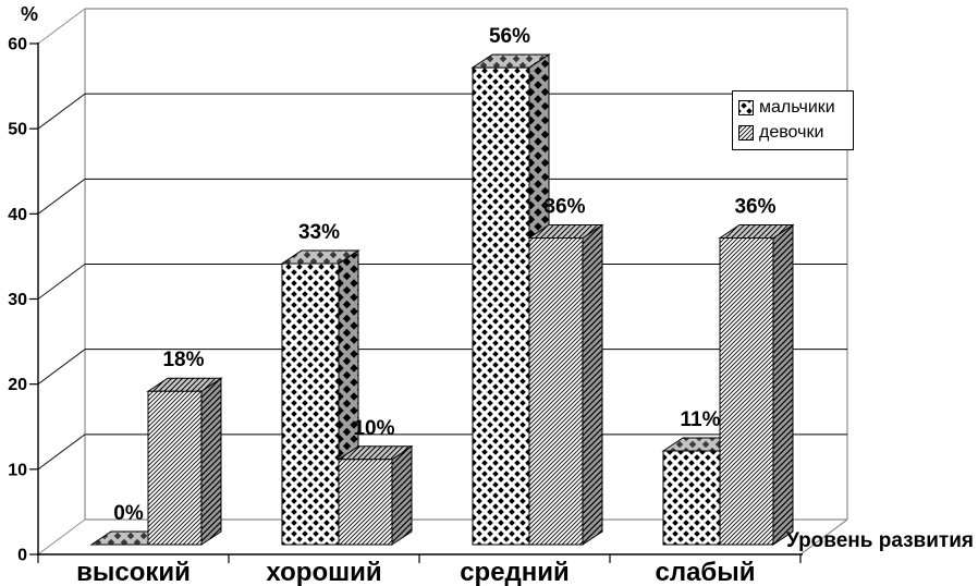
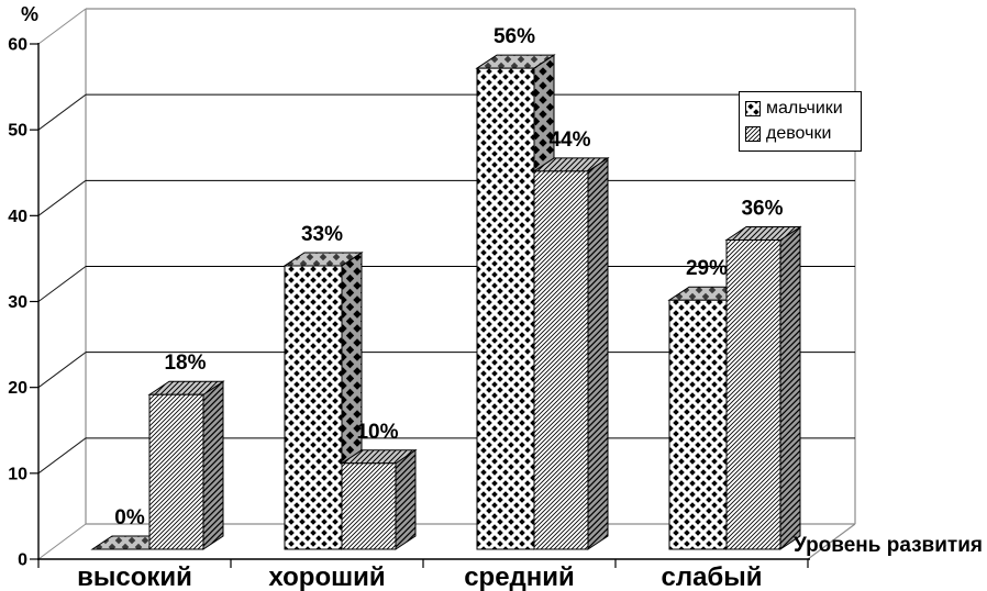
девочки/средний: 36% -> 44%
мальчики/слабый: 11% -> 29%
